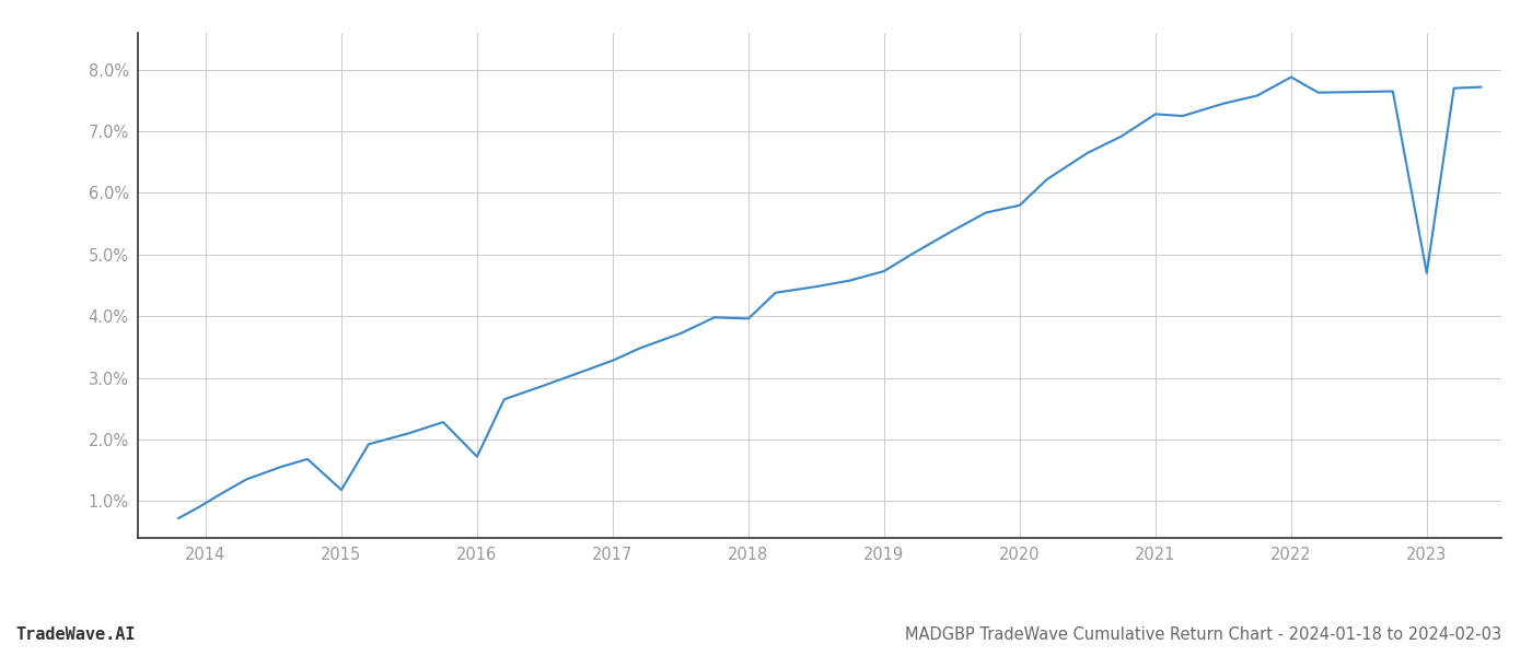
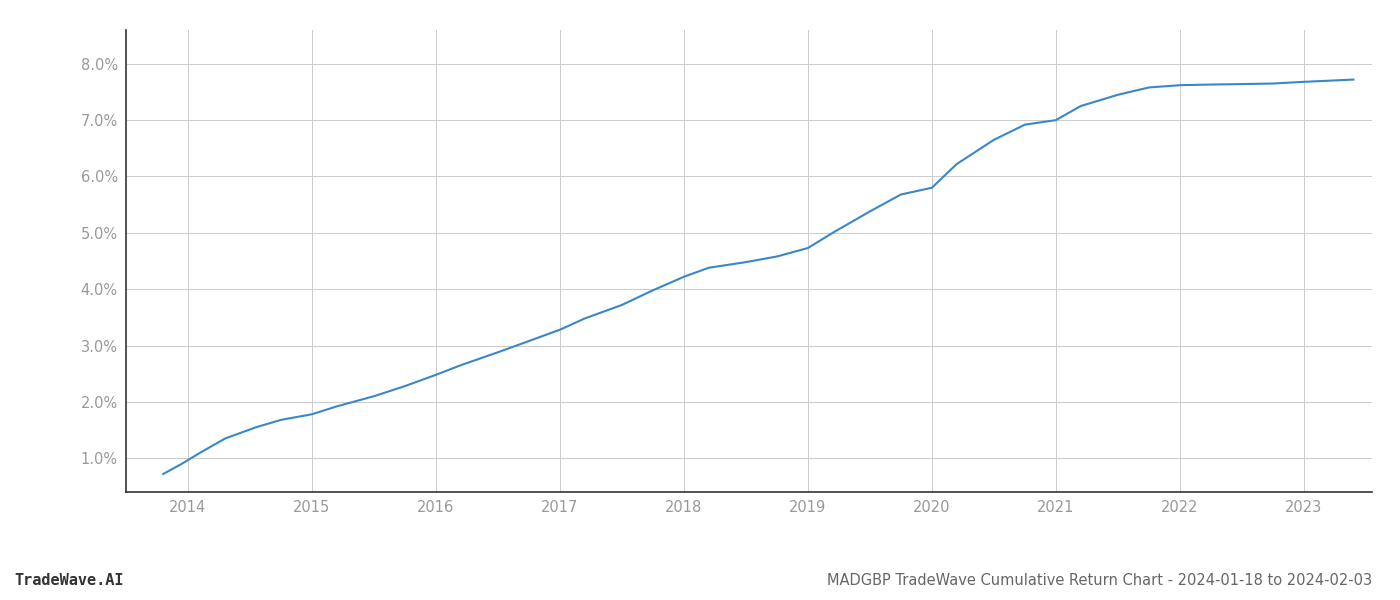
2015: 1.18% -> 1.78%
2016: 1.72% -> 2.48%
2018: 3.96% -> 4.22%
2021: 7.28% -> 7.00%
2022: 7.88% -> 7.62%
2023: 4.70% -> 7.68%
